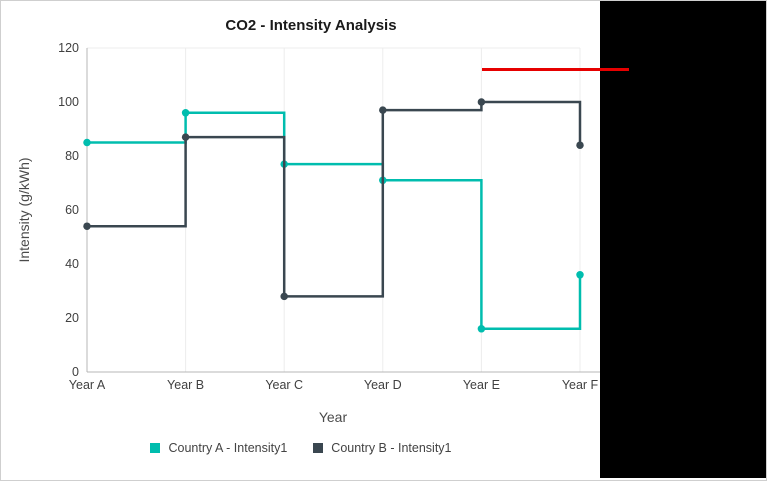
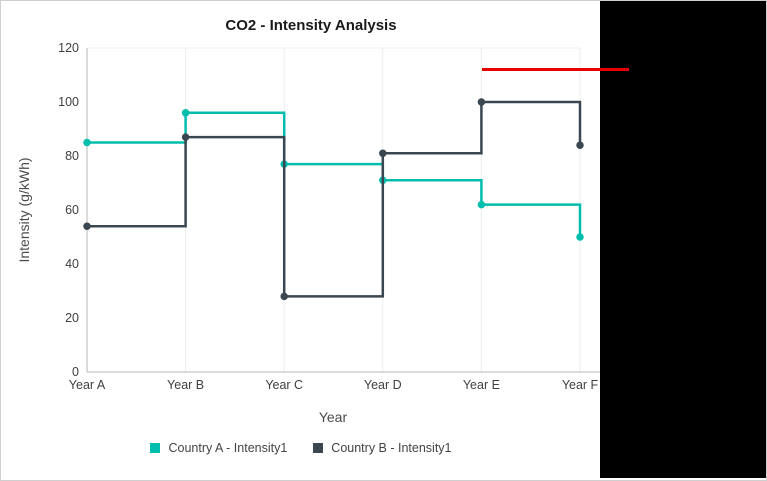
Country B - Intensity1/Year D: 97 -> 81
Country A - Intensity1/Year E: 16 -> 62
Country A - Intensity1/Year F: 36 -> 50
